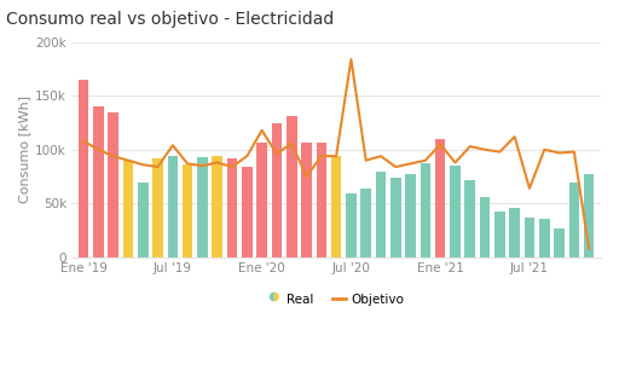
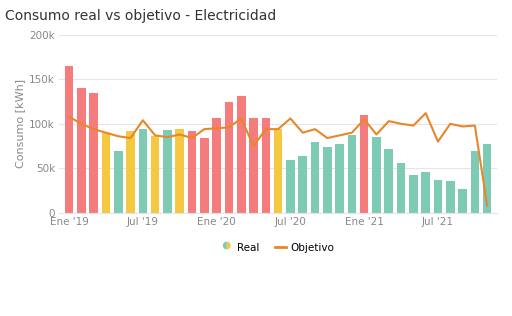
Objetivo/Ene '20: 118k -> 95k
Objetivo/Jul '20: 184k -> 106k
Objetivo/Jul '21: 64k -> 80k
